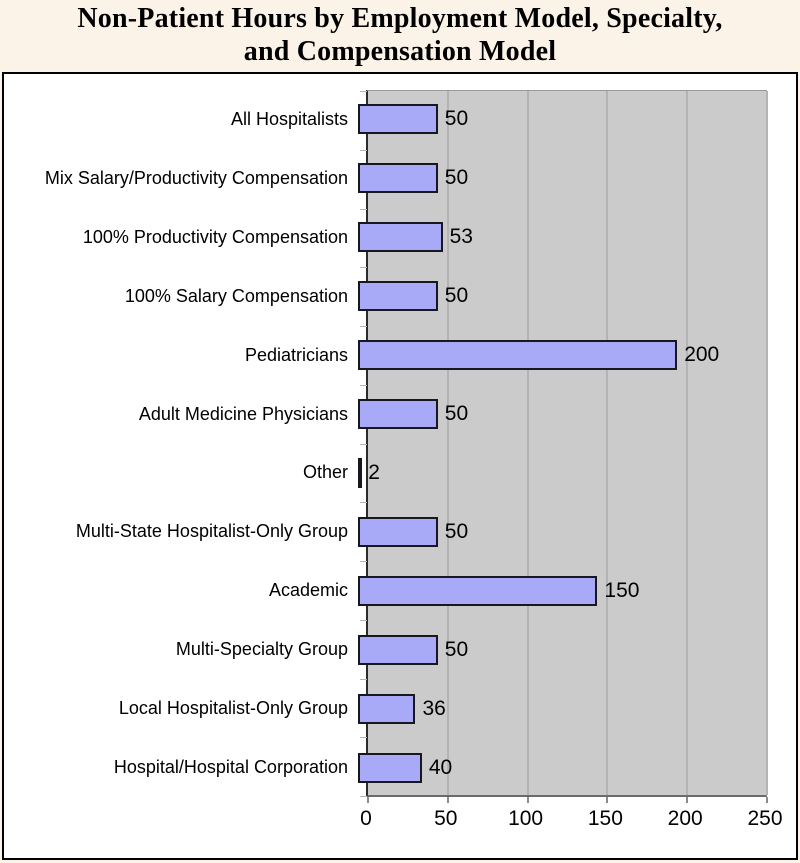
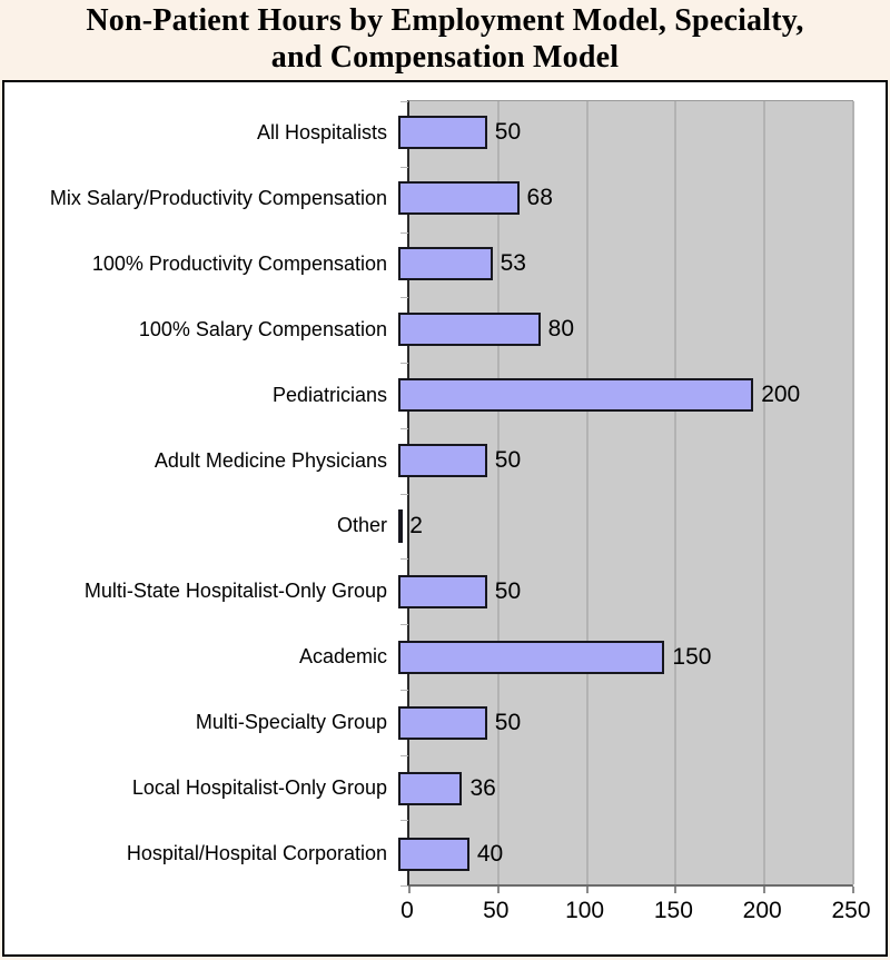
Mix Salary/Productivity Compensation: 50 -> 68
100% Salary Compensation: 50 -> 80
